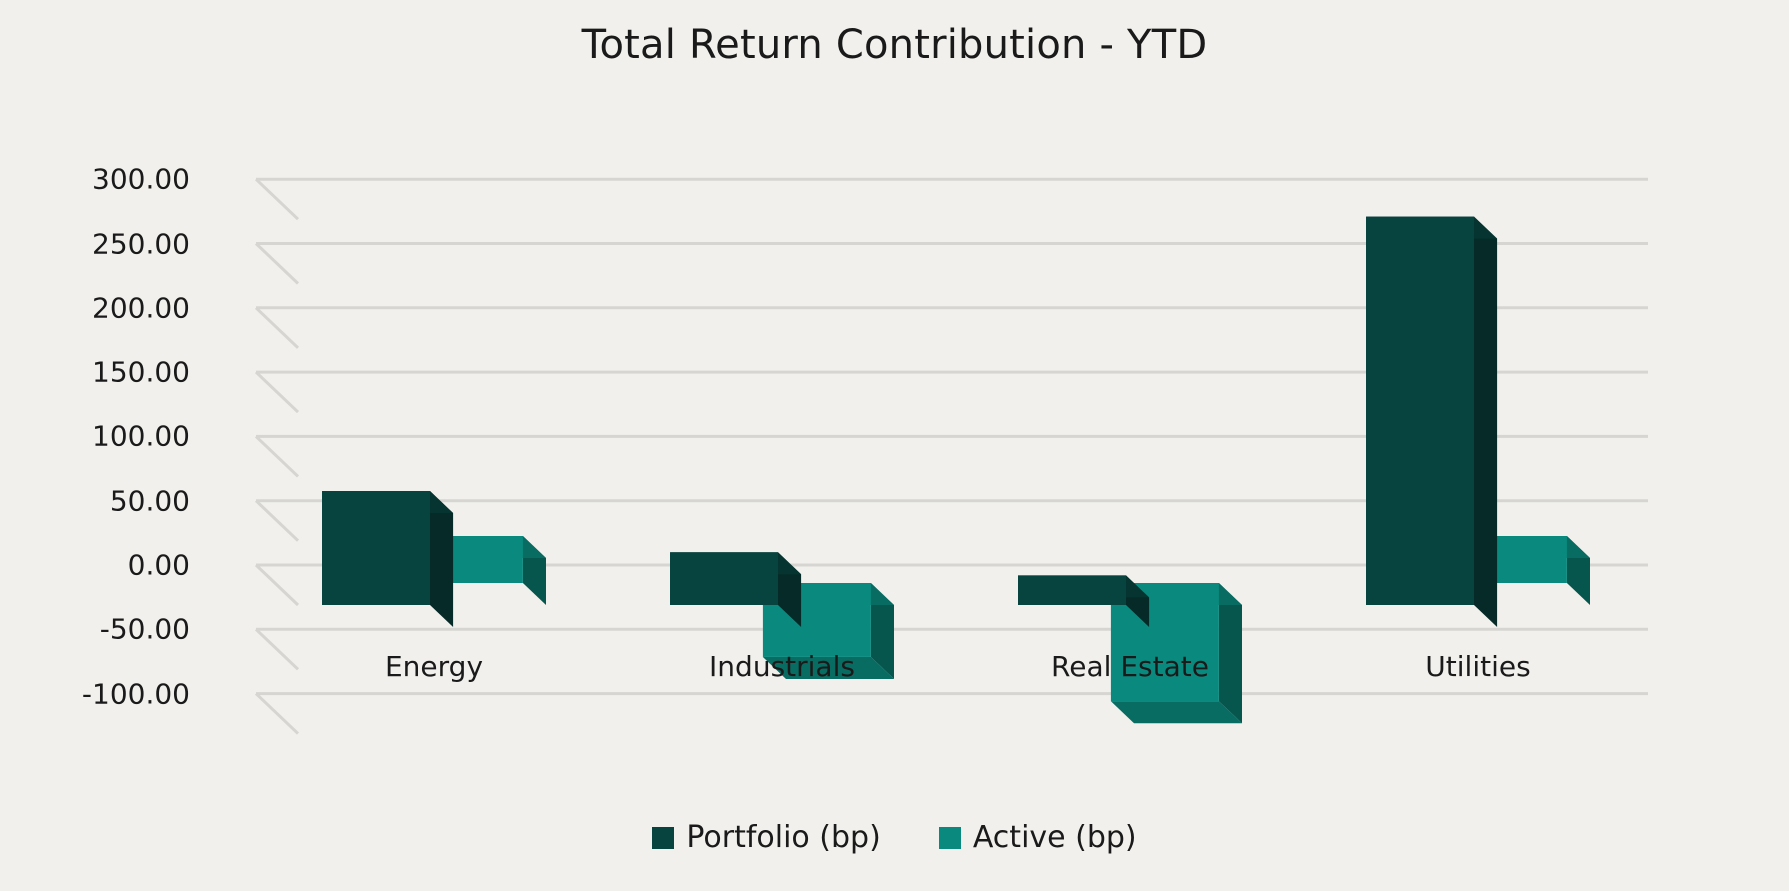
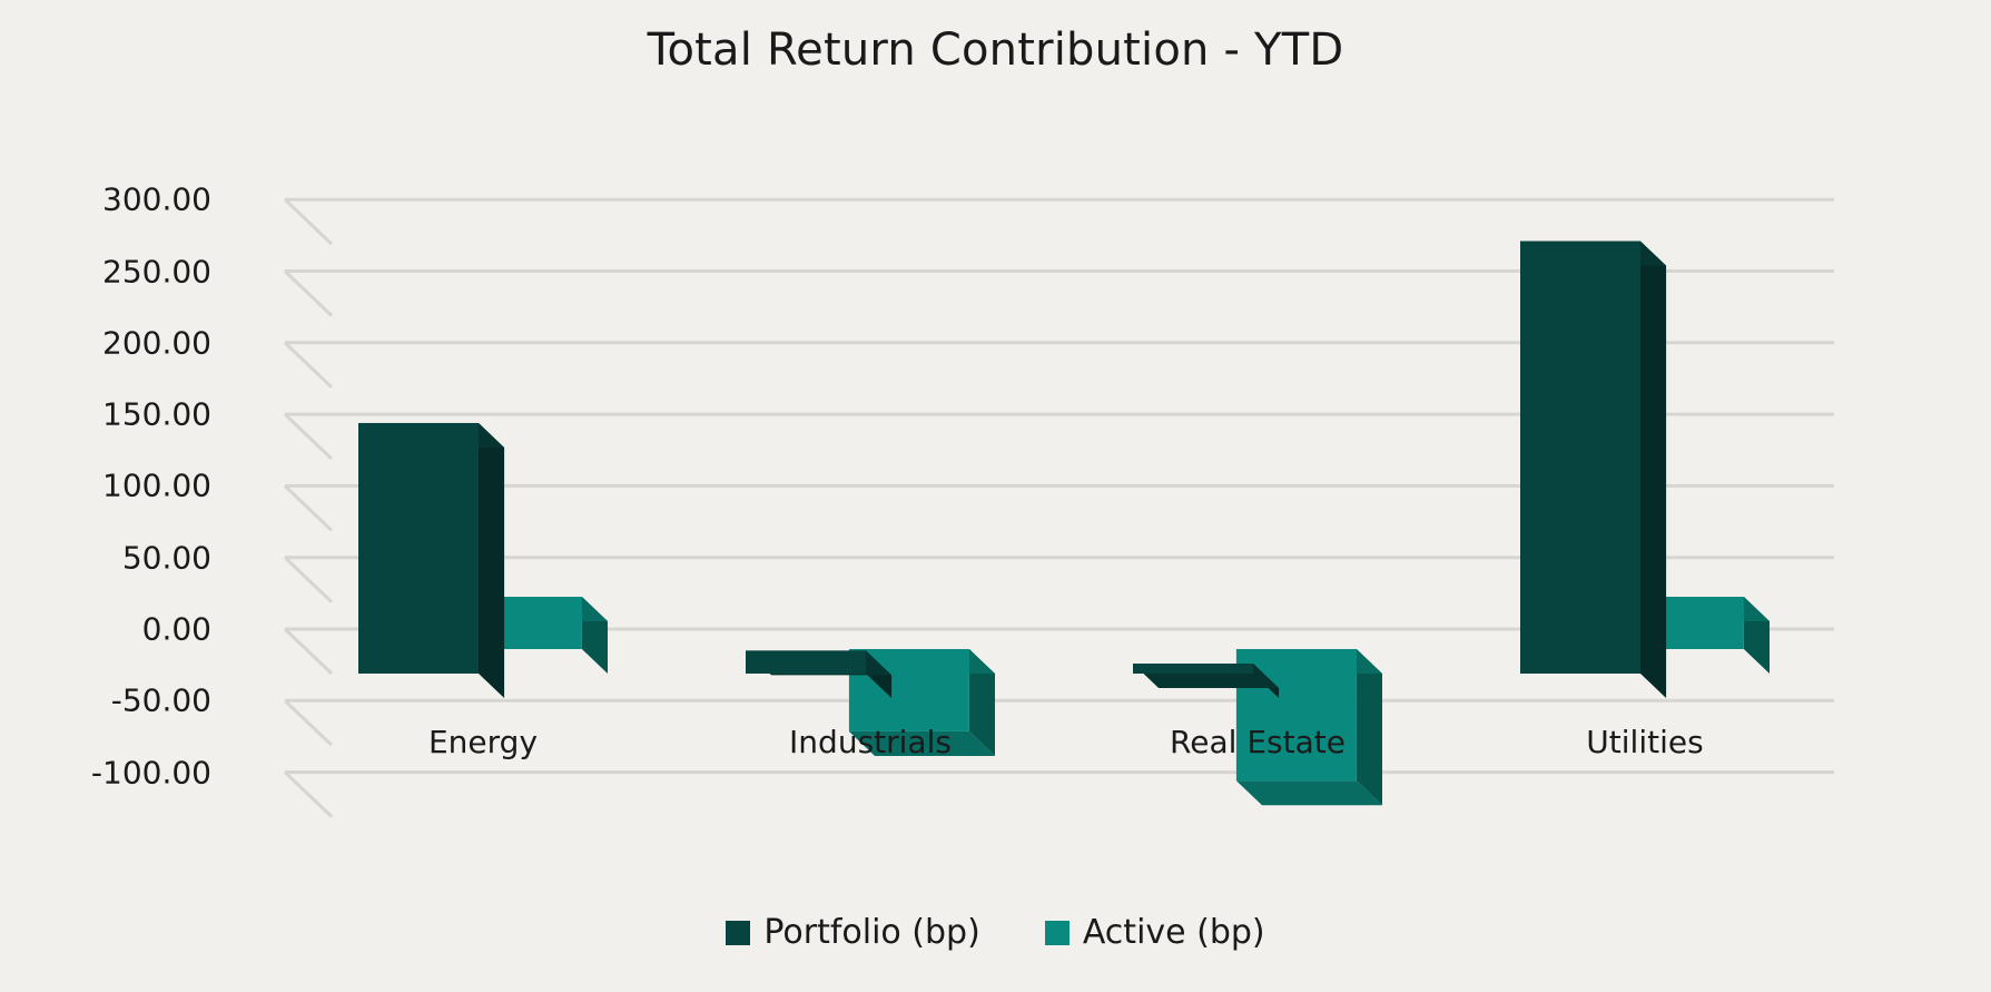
Portfolio (bp)/Energy: 89 -> 175
Portfolio (bp)/Industrials: 41 -> 16
Portfolio (bp)/Real Estate: 23 -> 7
